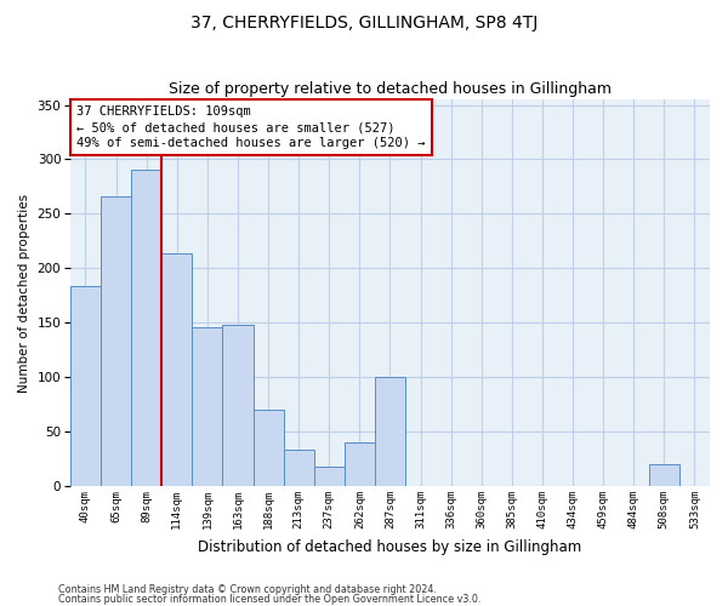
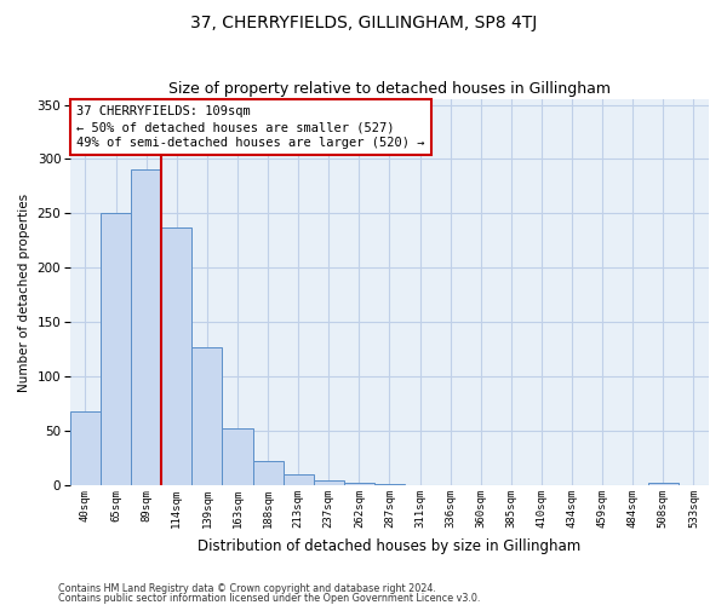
40sqm: 184 -> 68
65sqm: 266 -> 251
114sqm: 214 -> 237
139sqm: 146 -> 127
163sqm: 148 -> 52
188sqm: 70 -> 22
213sqm: 34 -> 10
237sqm: 18 -> 5
262sqm: 40 -> 2
287sqm: 100 -> 1
508sqm: 20 -> 2
